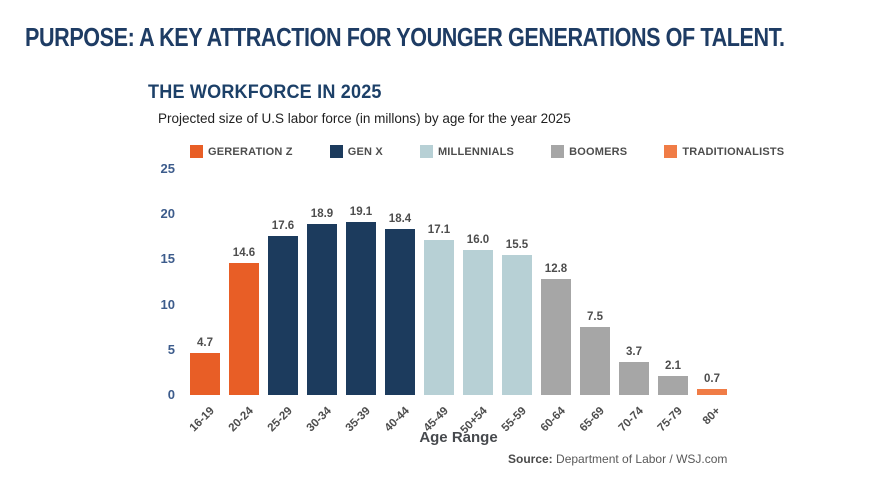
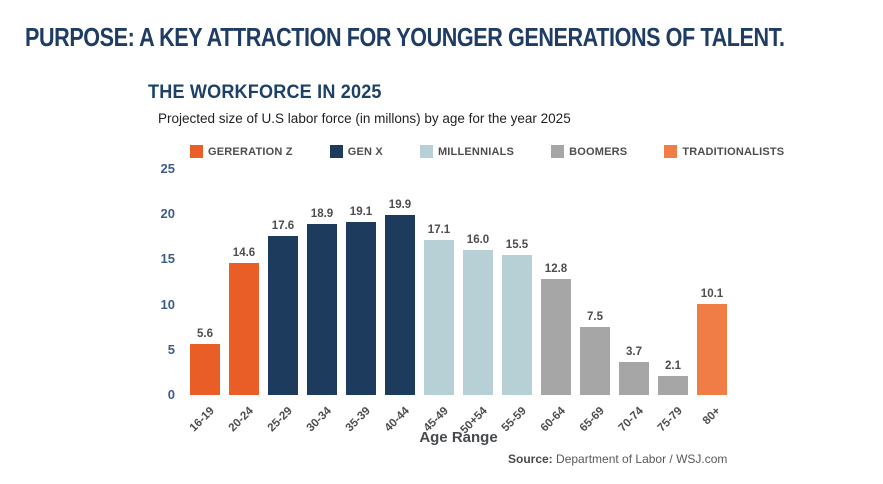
16-19: 4.7 -> 5.6
40-44: 18.4 -> 19.9
80+: 0.7 -> 10.1
